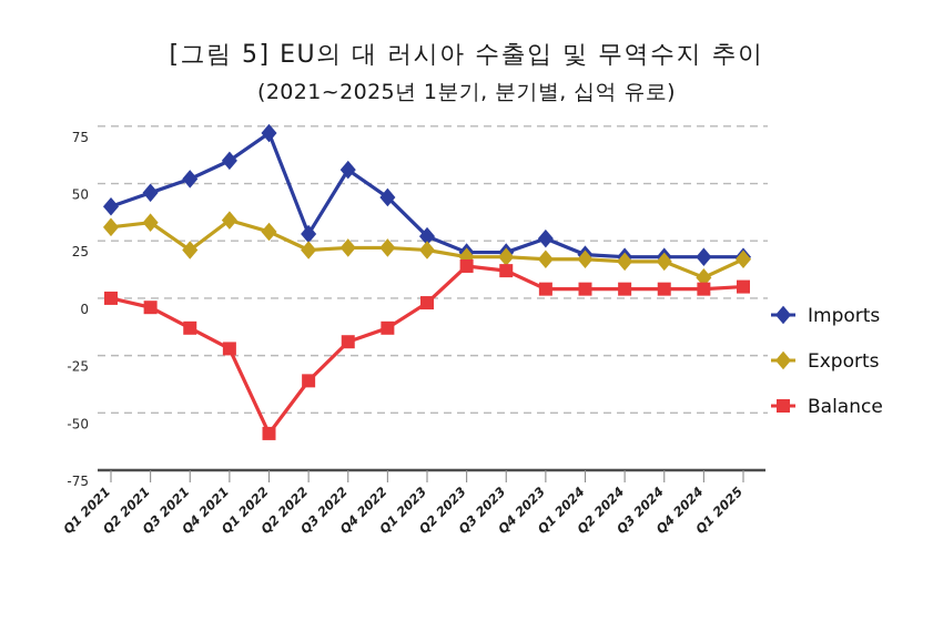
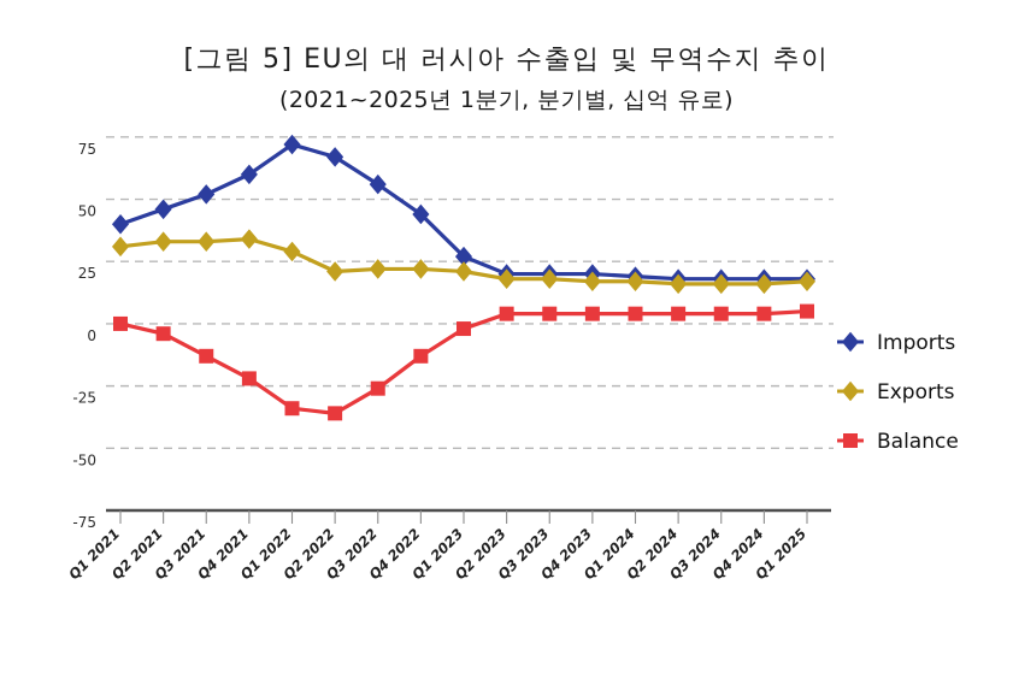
Exports/Q3 2021: 21 -> 33
Balance/Q1 2022: -59 -> -34
Imports/Q2 2022: 28 -> 67
Balance/Q3 2022: -19 -> -26
Balance/Q2 2023: 14 -> 4
Balance/Q3 2023: 12 -> 4
Imports/Q4 2023: 26 -> 20
Exports/Q4 2024: 9 -> 16
